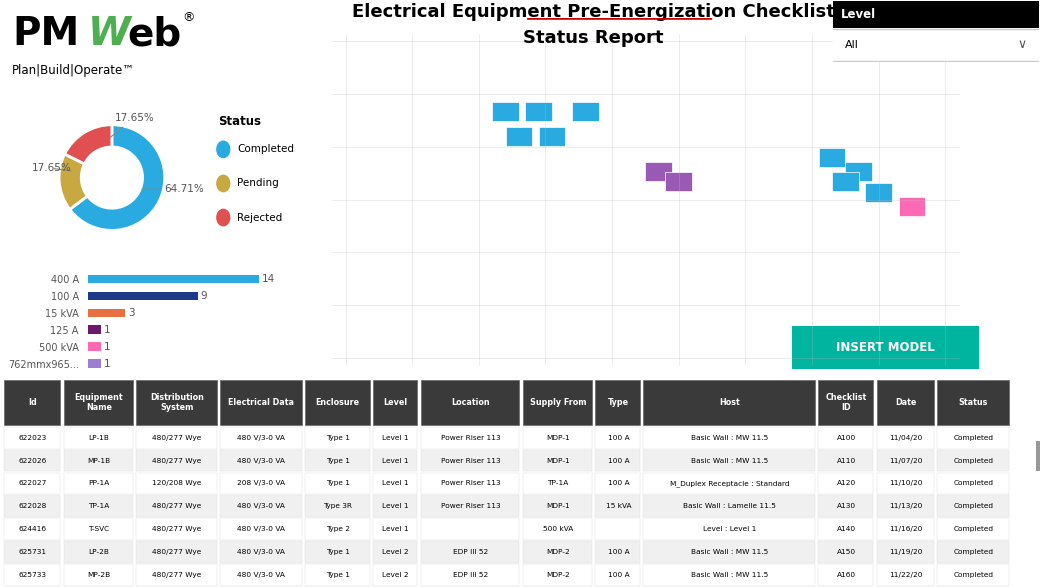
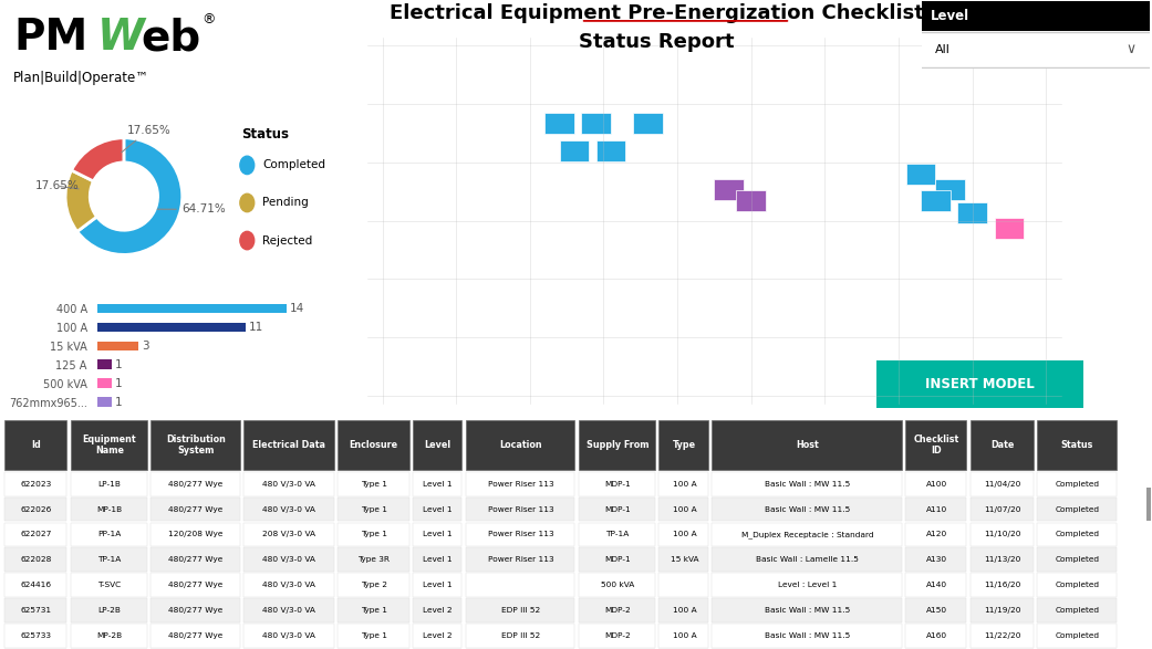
100 A: 9 -> 11
